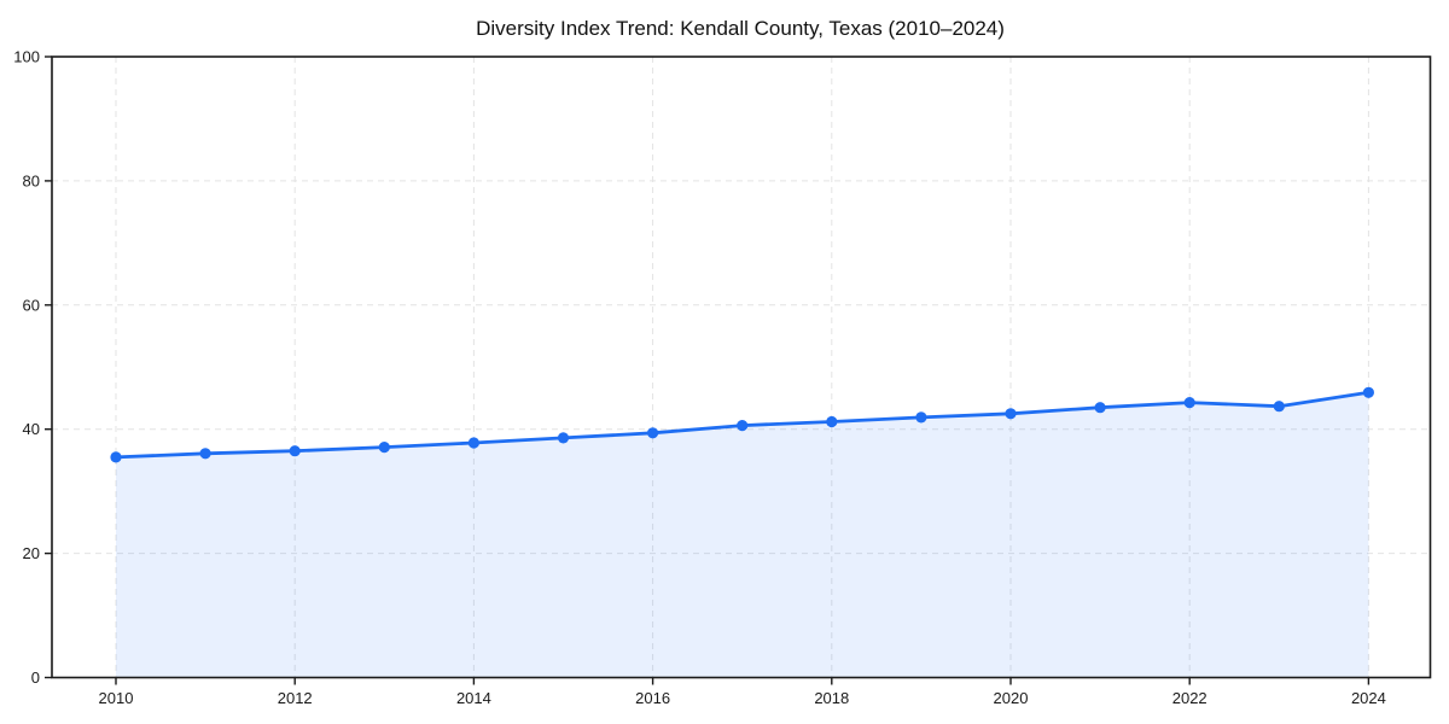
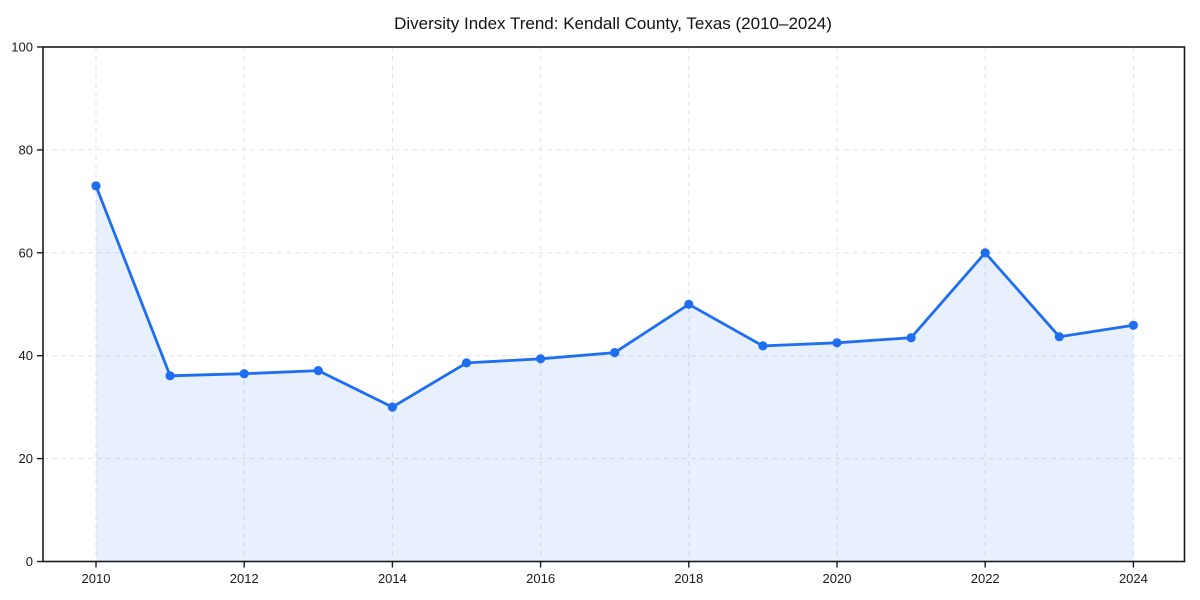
2010: 36 -> 73
2014: 38 -> 30
2018: 41 -> 50
2022: 44 -> 60
